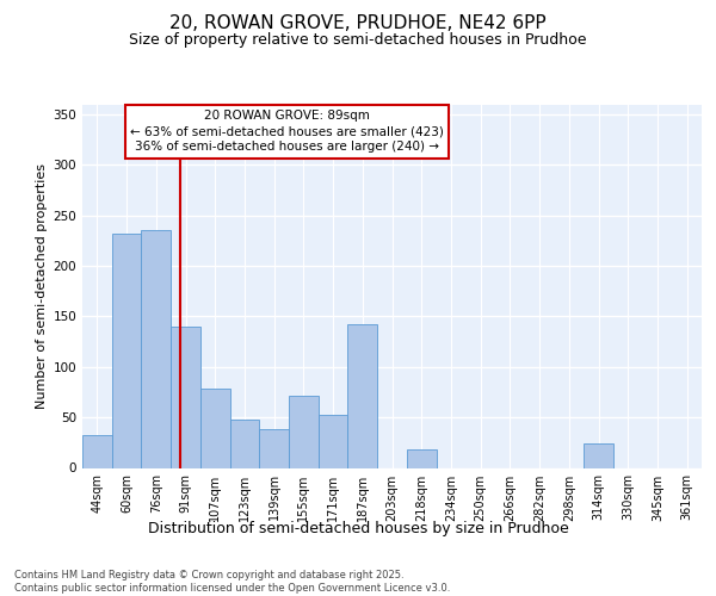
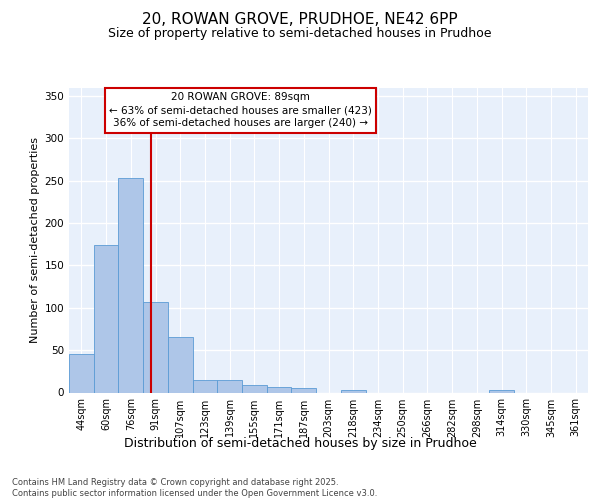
44sqm: 32 -> 45
60sqm: 232 -> 174
76sqm: 236 -> 253
91sqm: 140 -> 107
107sqm: 78 -> 65
123sqm: 48 -> 15
139sqm: 38 -> 15
155sqm: 72 -> 9
171sqm: 52 -> 7
187sqm: 142 -> 5
218sqm: 18 -> 3
314sqm: 24 -> 3
